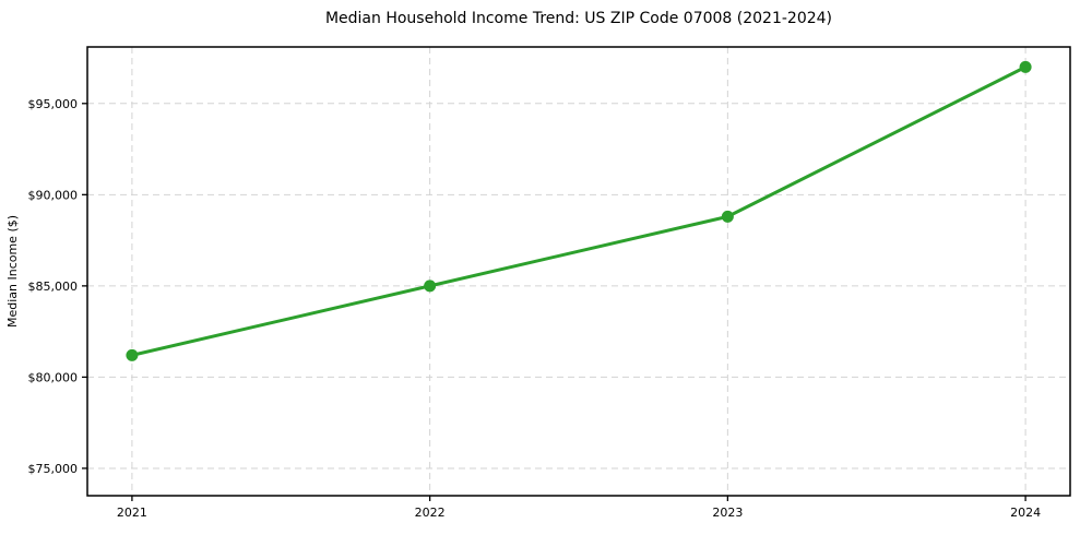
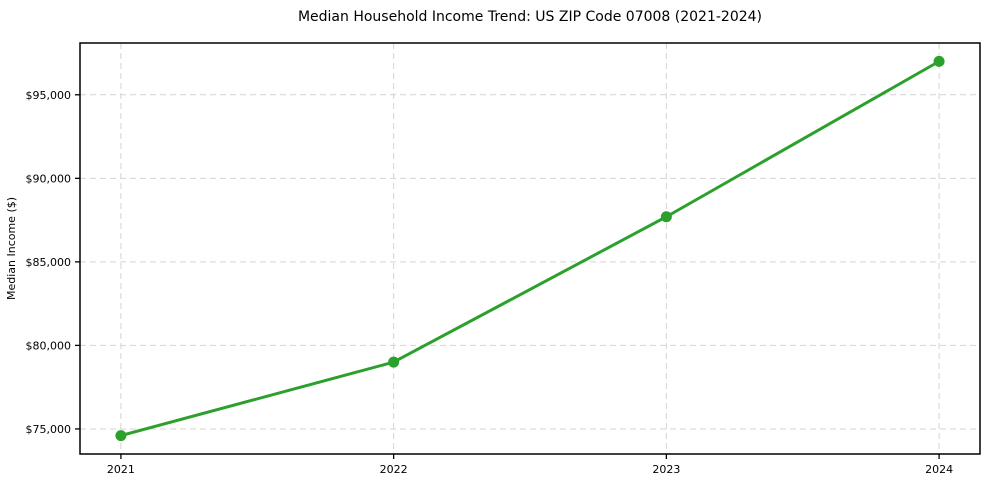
2021: $81200 -> $74600
2022: $85000 -> $79000
2023: $88800 -> $87700
